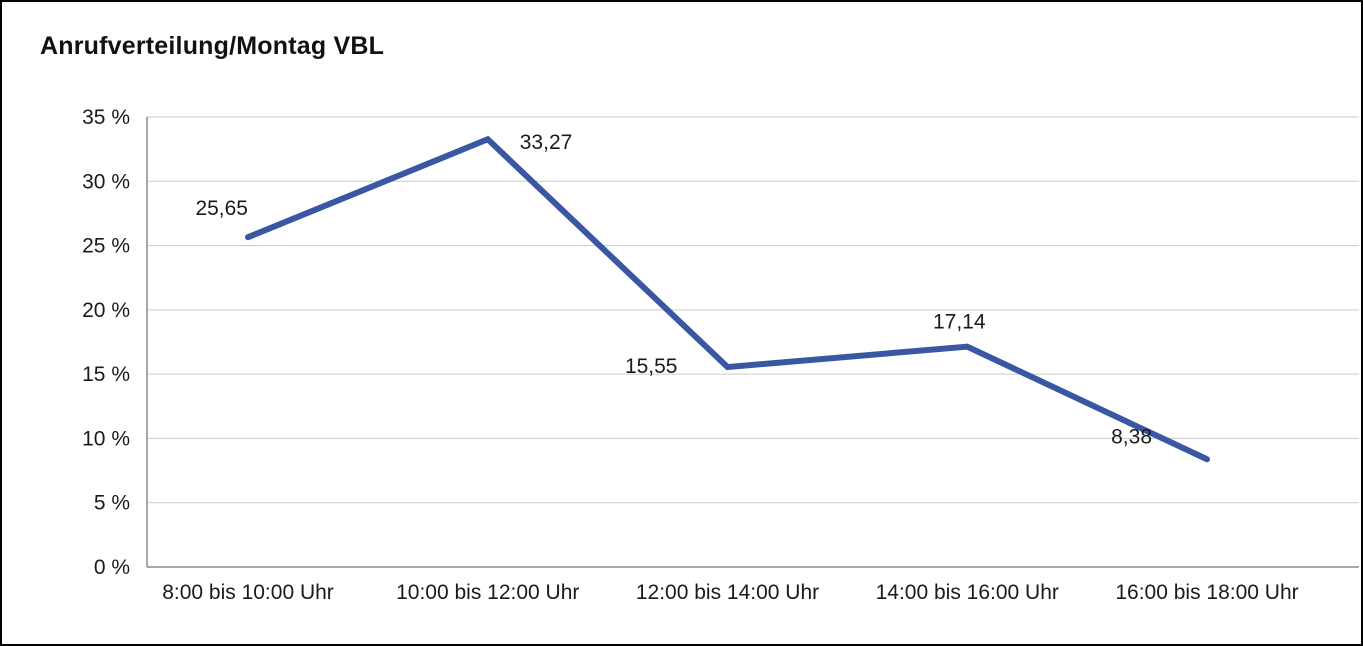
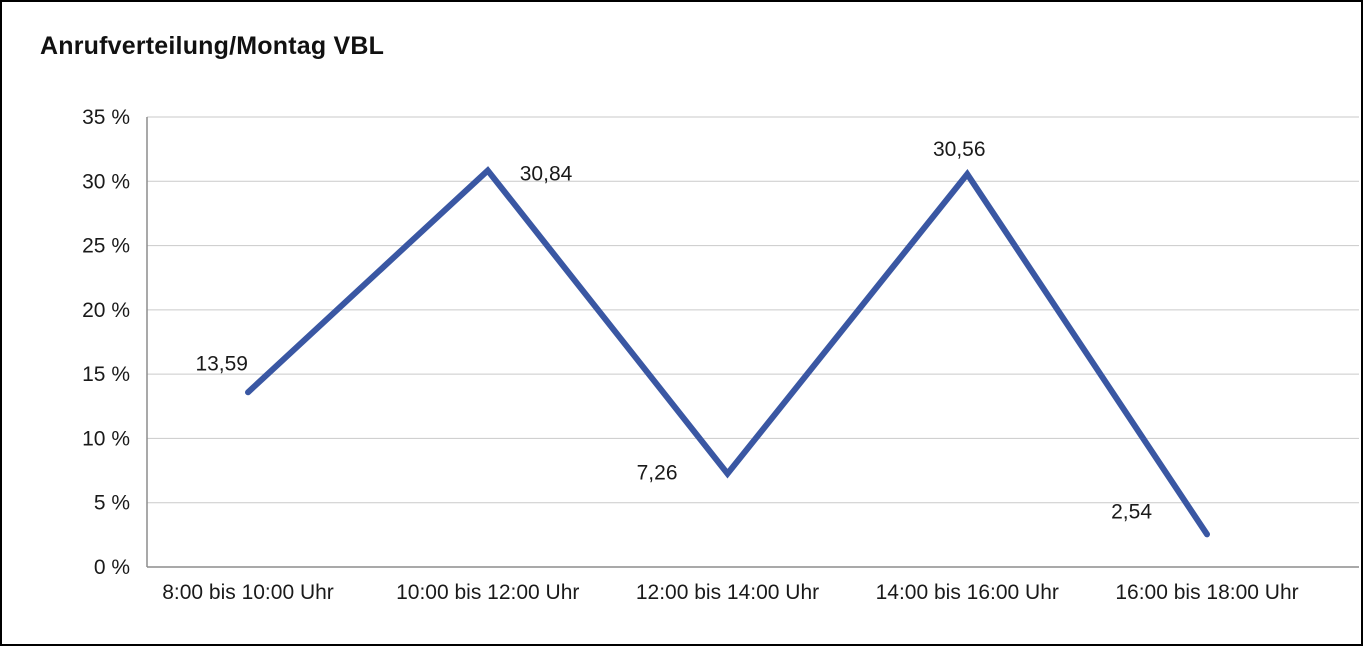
8:00 bis 10:00 Uhr: 25,65 -> 13,59
10:00 bis 12:00 Uhr: 33,27 -> 30,84
12:00 bis 14:00 Uhr: 15,55 -> 7,26
14:00 bis 16:00 Uhr: 17,14 -> 30,56
16:00 bis 18:00 Uhr: 8,38 -> 2,54
